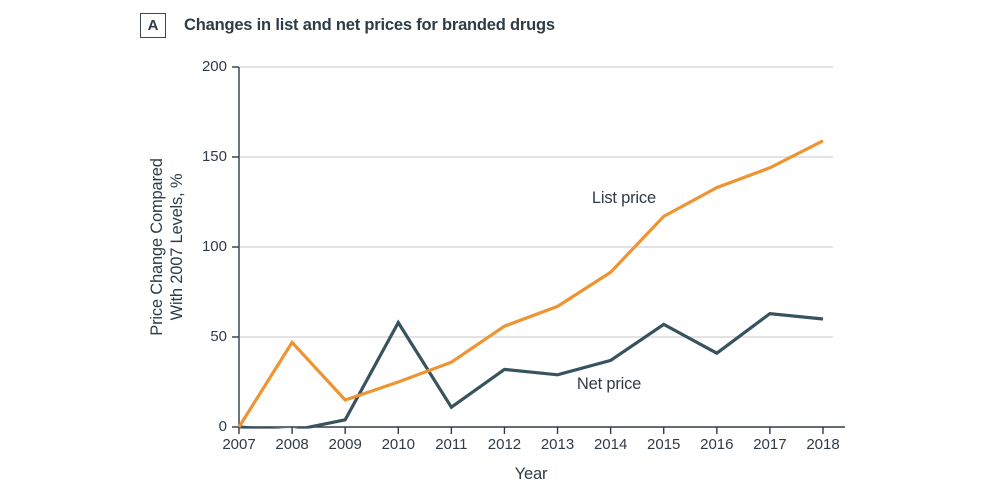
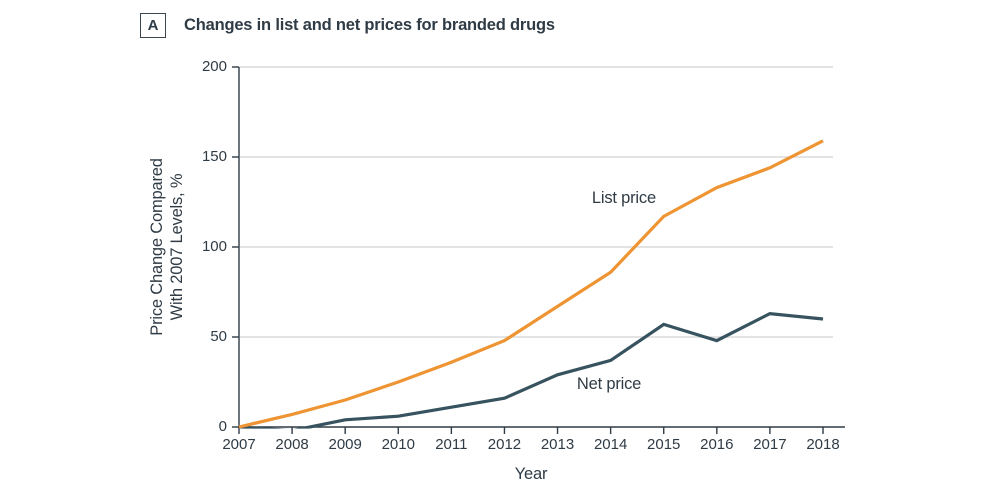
List price/2008: 47 -> 7
Net price/2010: 58 -> 6
List price/2012: 56 -> 48
Net price/2012: 32 -> 16
Net price/2016: 41 -> 48
